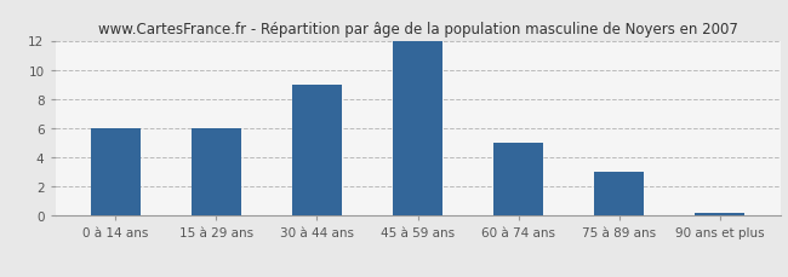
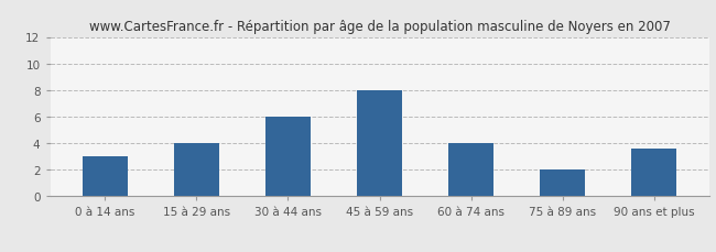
0 à 14 ans: 6.0 -> 3.0
15 à 29 ans: 6.0 -> 4.0
30 à 44 ans: 9.0 -> 6.0
45 à 59 ans: 12.0 -> 8.0
60 à 74 ans: 5.0 -> 4.0
75 à 89 ans: 3.0 -> 2.0
90 ans et plus: 0.2 -> 3.6
